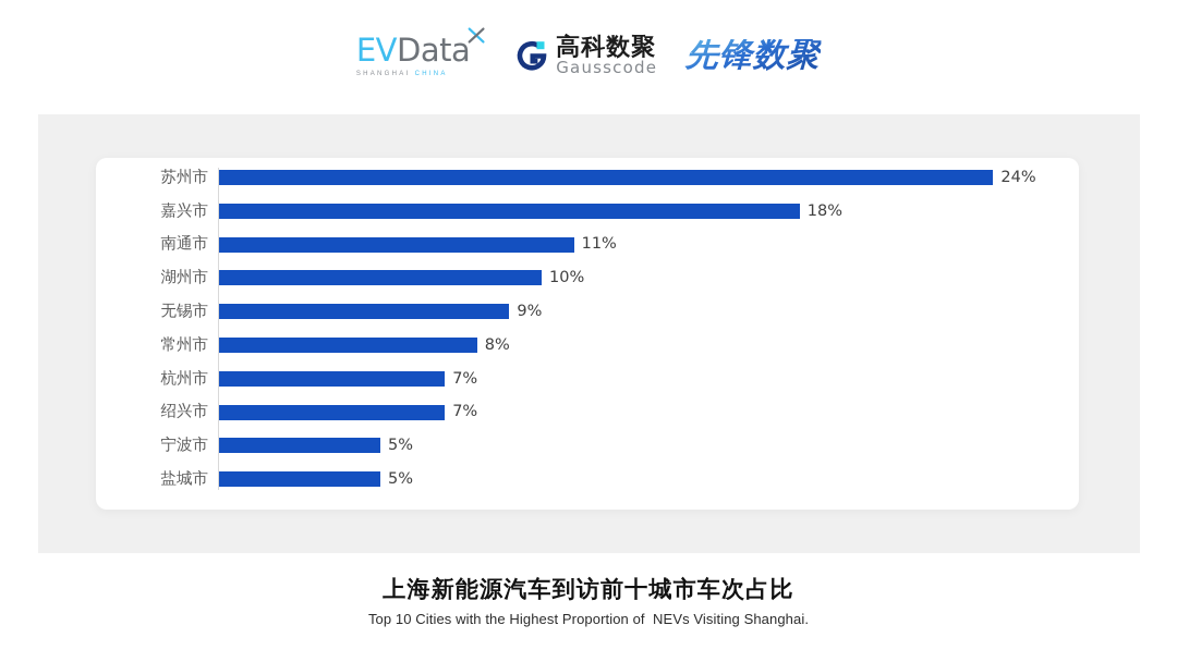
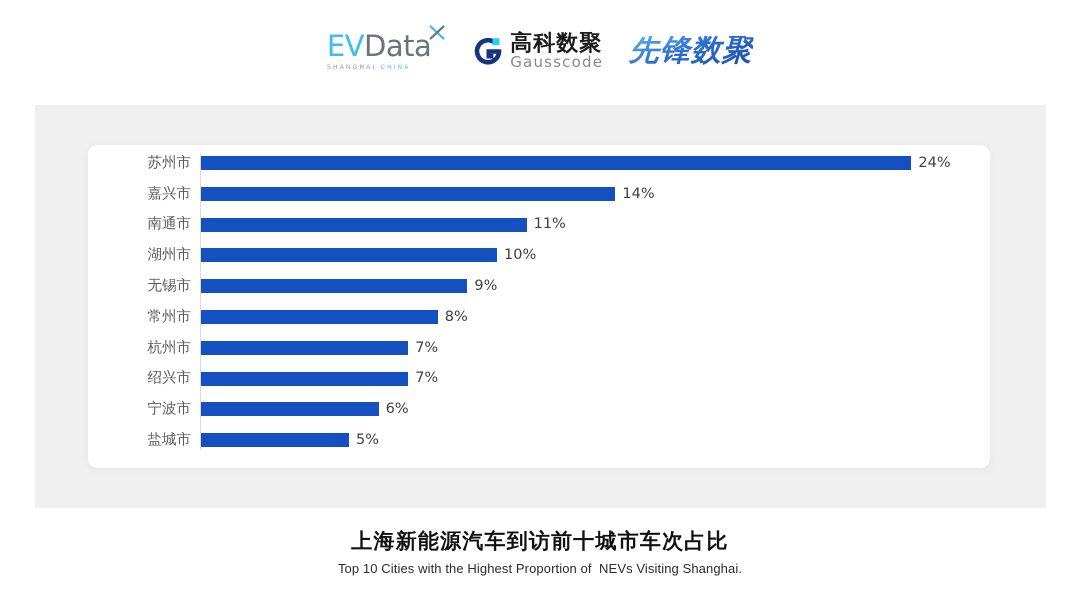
嘉兴市: 18% -> 14%
宁波市: 5% -> 6%
